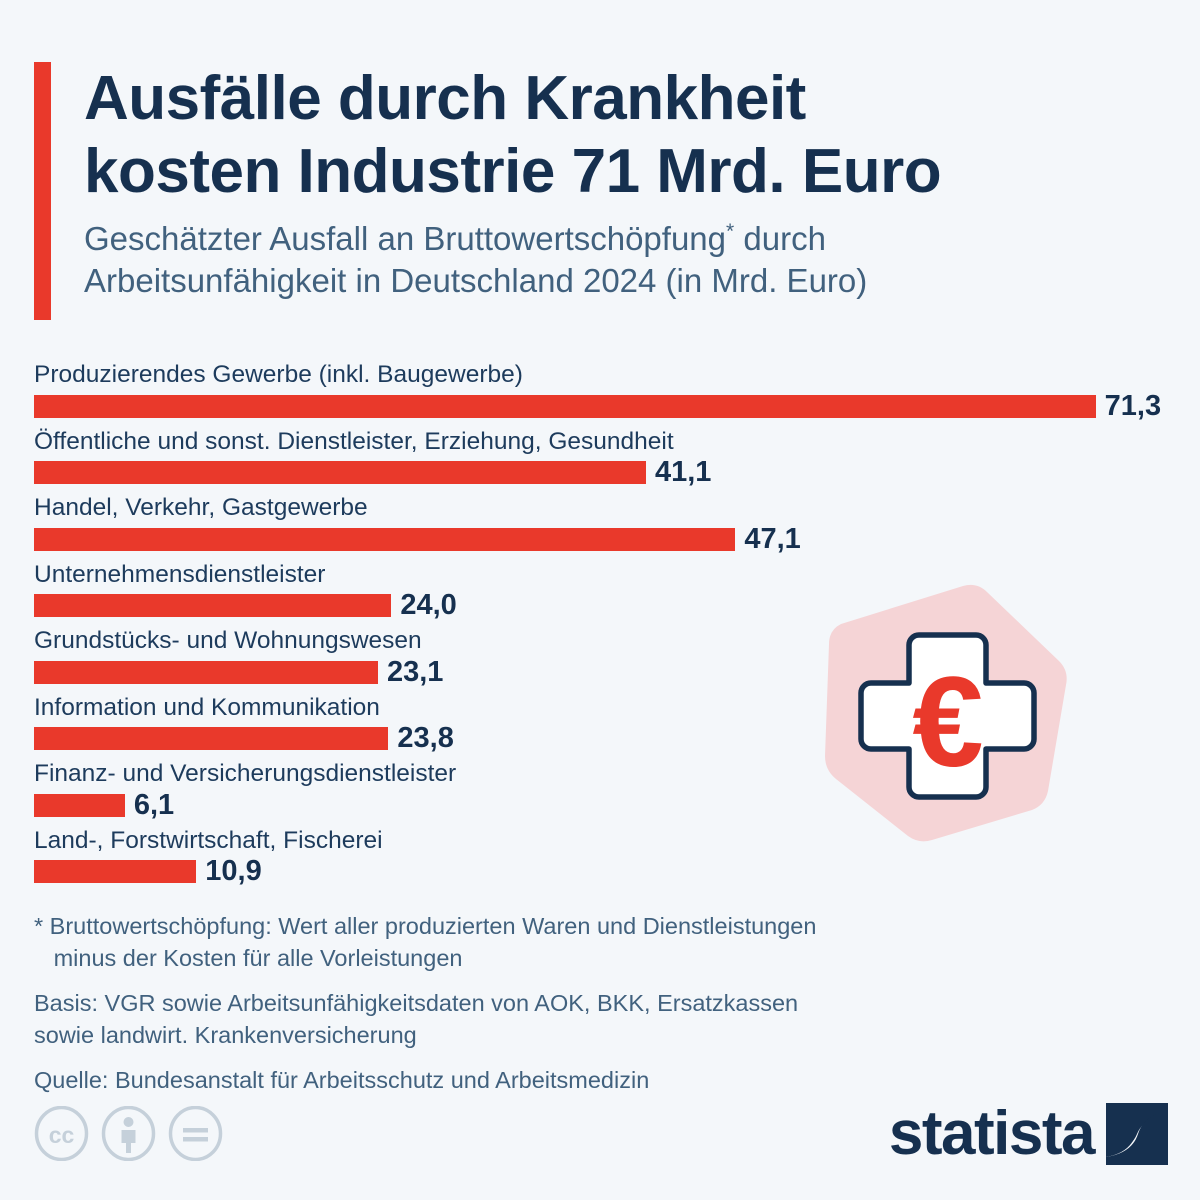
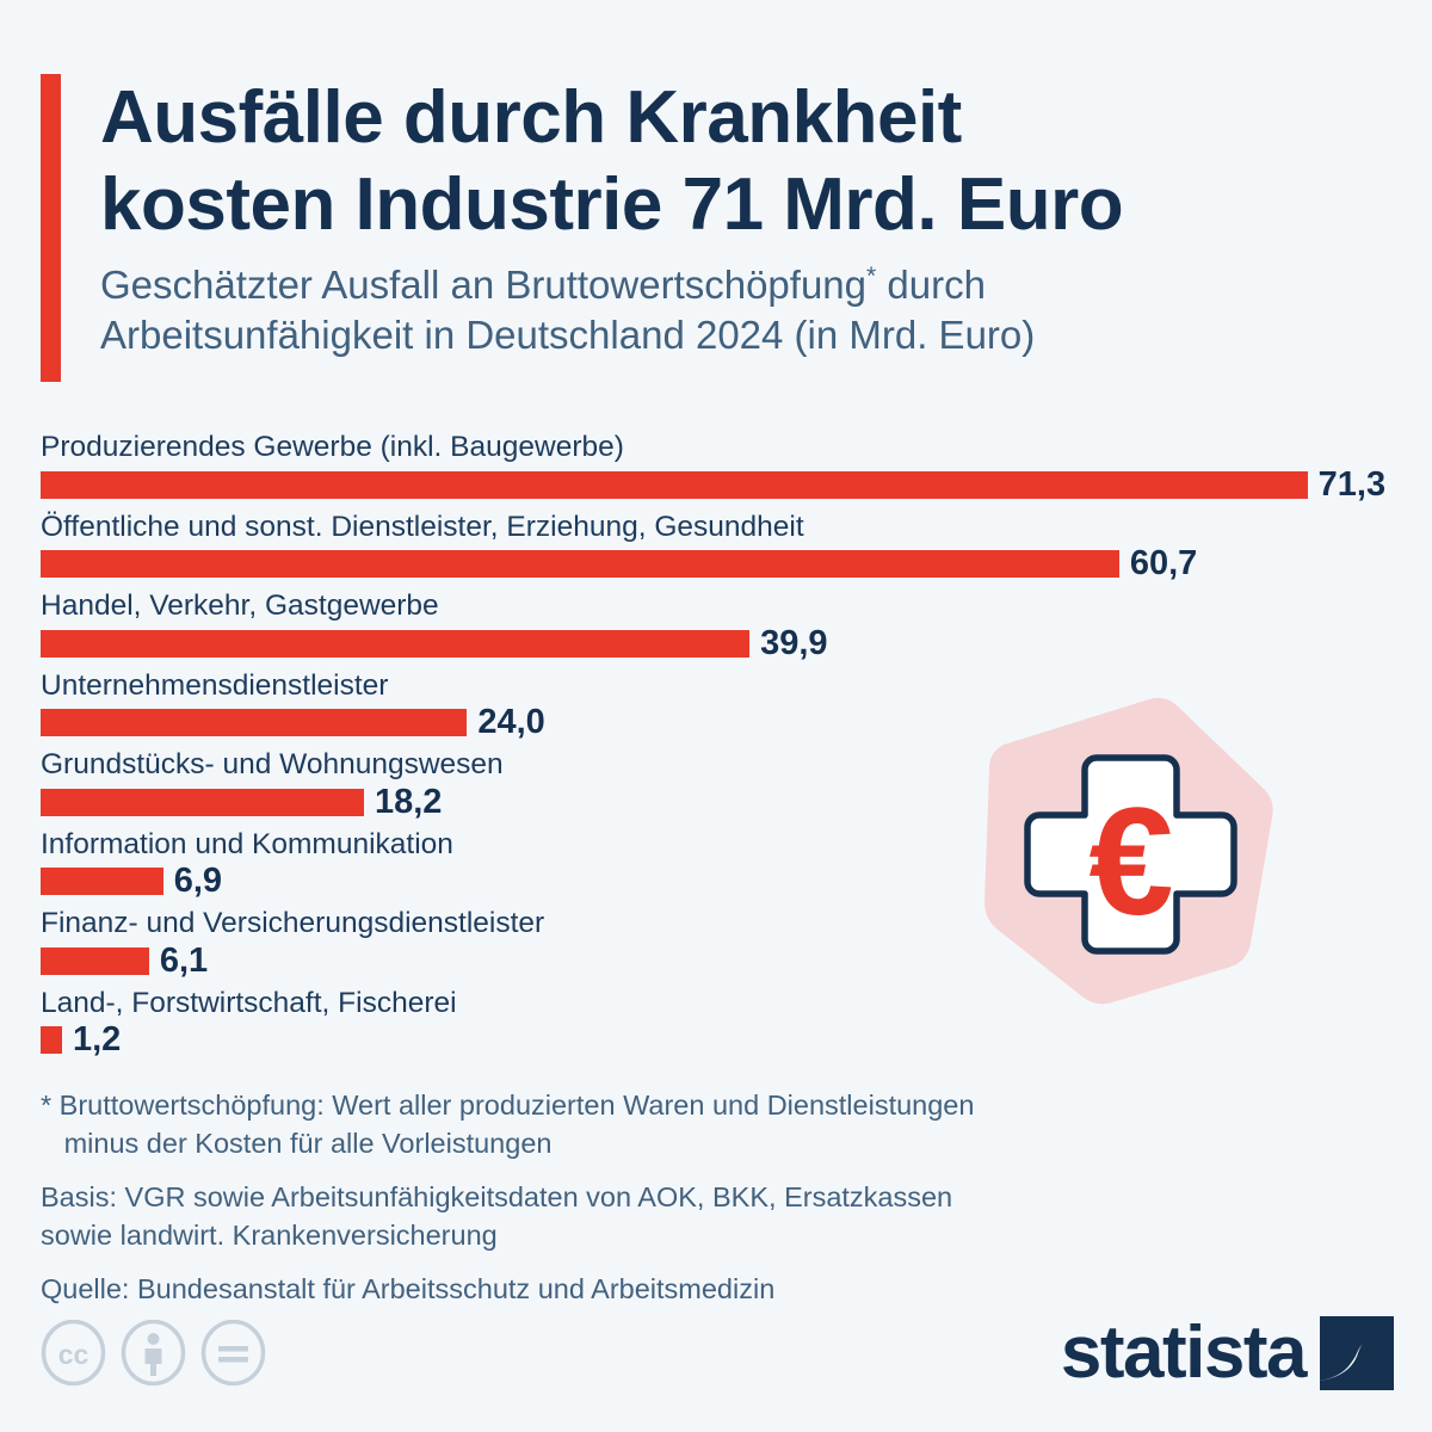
Öffentliche und sonst. Dienstleister, Erziehung, Gesundheit: 41,1 -> 60,7
Handel, Verkehr, Gastgewerbe: 47,1 -> 39,9
Grundstücks- und Wohnungswesen: 23,1 -> 18,2
Information und Kommunikation: 23,8 -> 6,9
Land-, Forstwirtschaft, Fischerei: 10,9 -> 1,2
